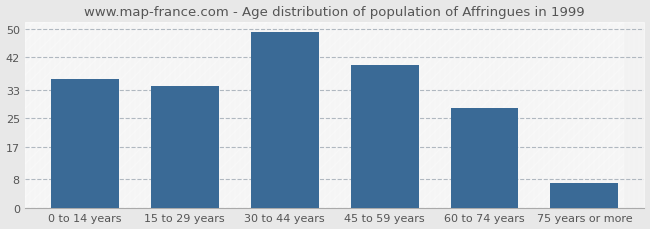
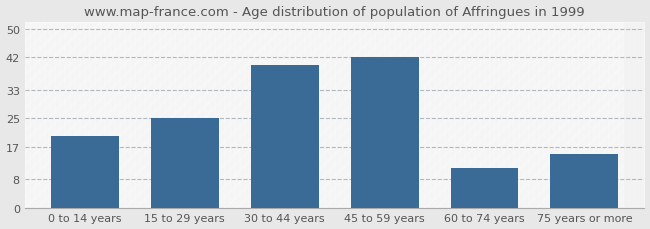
0 to 14 years: 36 -> 20
15 to 29 years: 34 -> 25
30 to 44 years: 49 -> 40
45 to 59 years: 40 -> 42
60 to 74 years: 28 -> 11
75 years or more: 7 -> 15
